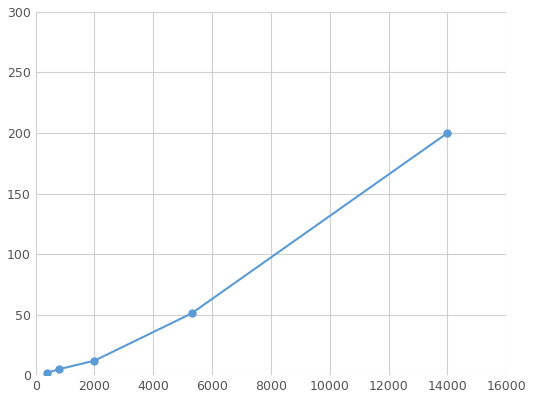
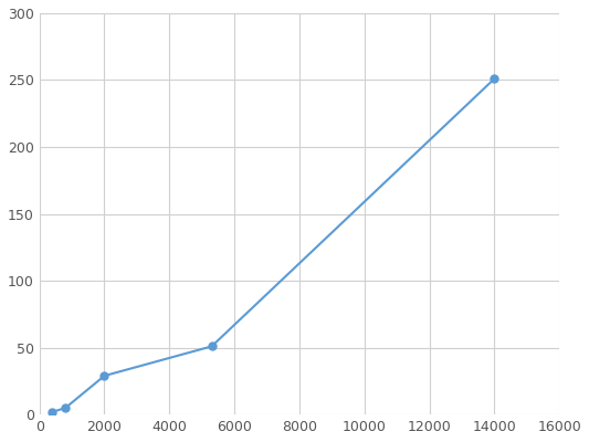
2000: 12 -> 29
14000: 200 -> 251
